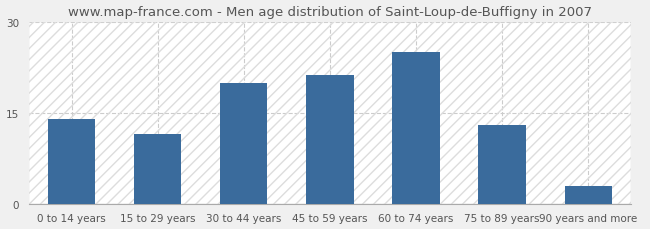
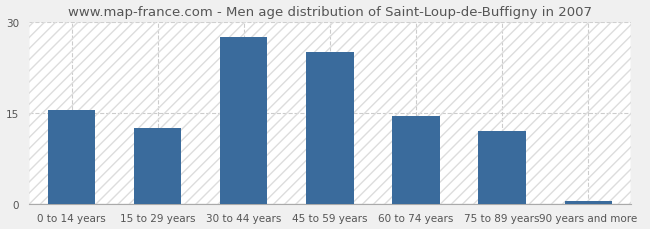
0 to 14 years: 14.0 -> 15.5
15 to 29 years: 11.4 -> 12.5
30 to 44 years: 19.8 -> 27.5
45 to 59 years: 21.2 -> 25.0
60 to 74 years: 25.0 -> 14.5
75 to 89 years: 13.0 -> 12.0
90 years and more: 3.0 -> 0.4
